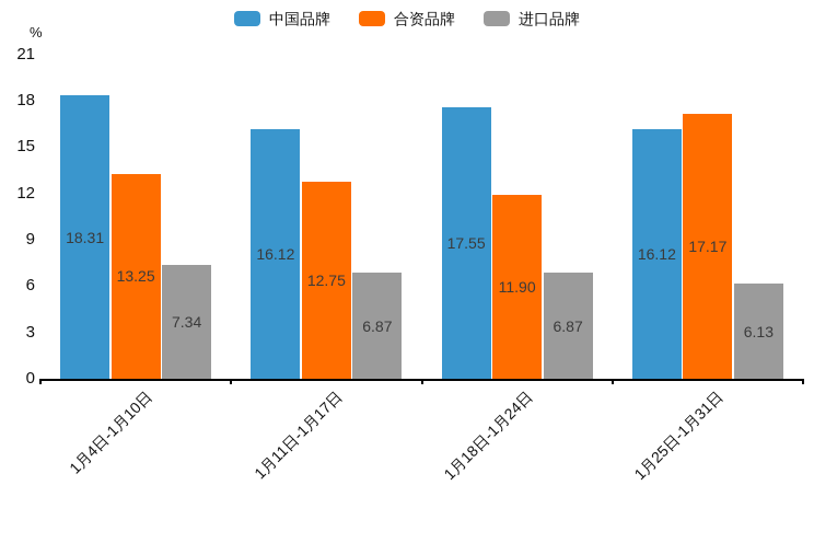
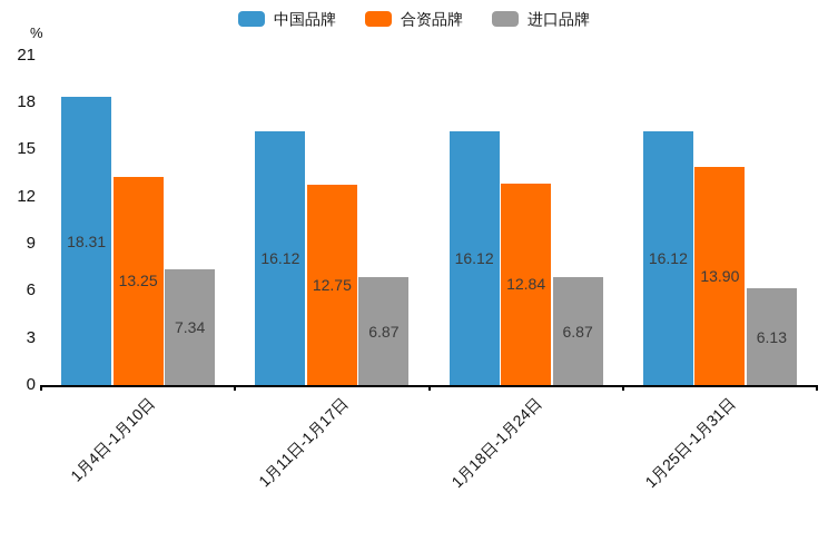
中国品牌/1月18日-1月24日: 17.55 -> 16.12
合资品牌/1月18日-1月24日: 11.90 -> 12.84
合资品牌/1月25日-1月31日: 17.17 -> 13.90
